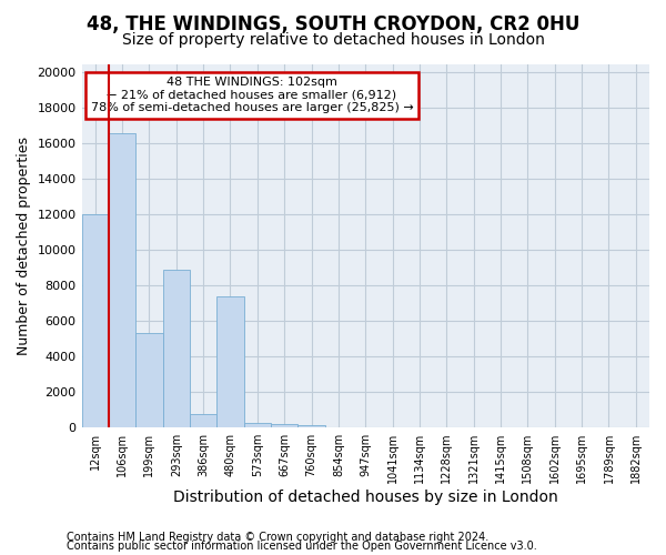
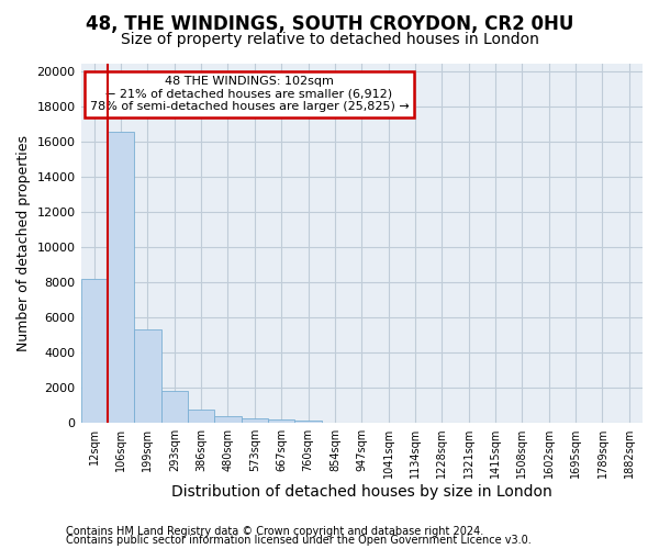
12sqm: 12000 -> 8200
293sqm: 8900 -> 1800
480sqm: 7400 -> 400
